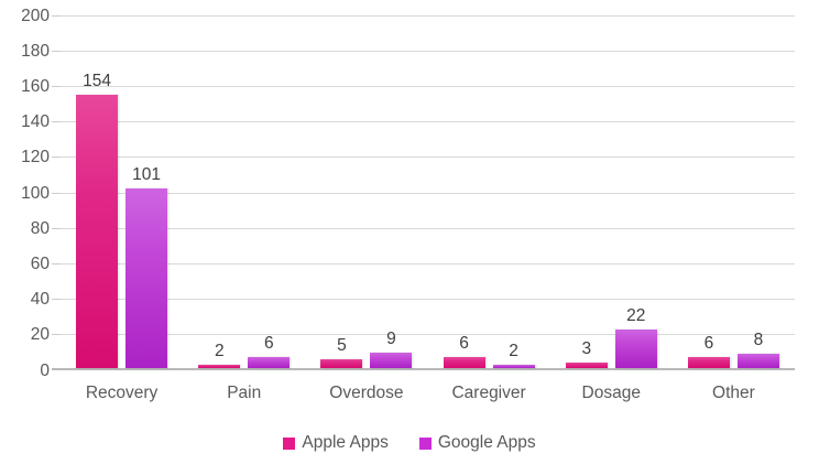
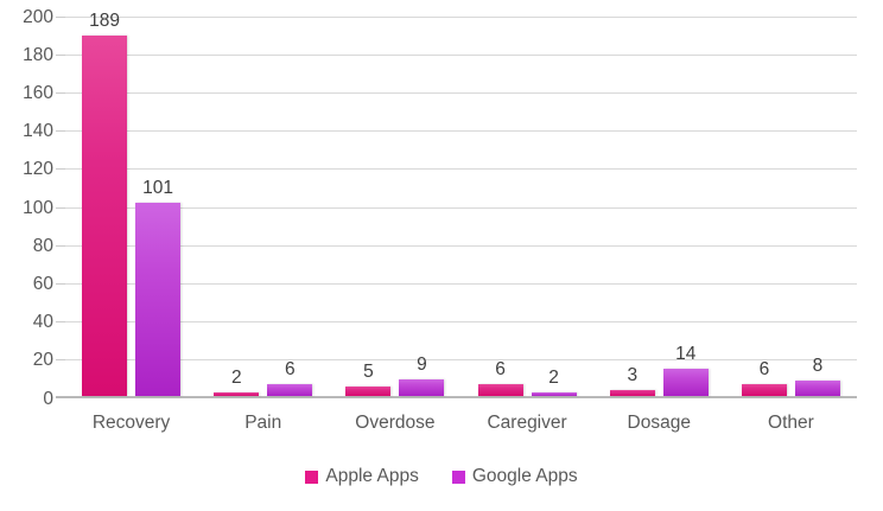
Apple Apps/Recovery: 154 -> 189
Google Apps/Dosage: 22 -> 14
